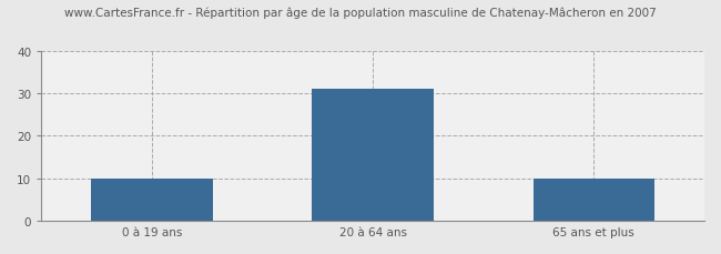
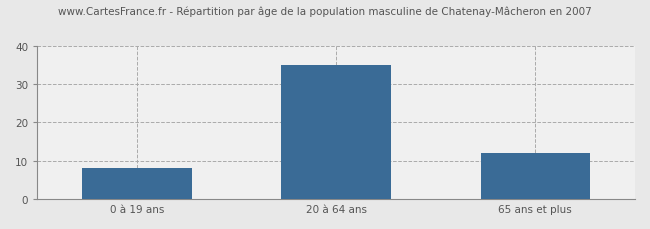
0 à 19 ans: 10 -> 8
20 à 64 ans: 31 -> 35
65 ans et plus: 10 -> 12
